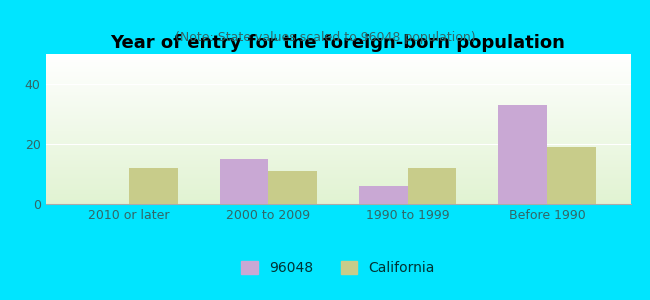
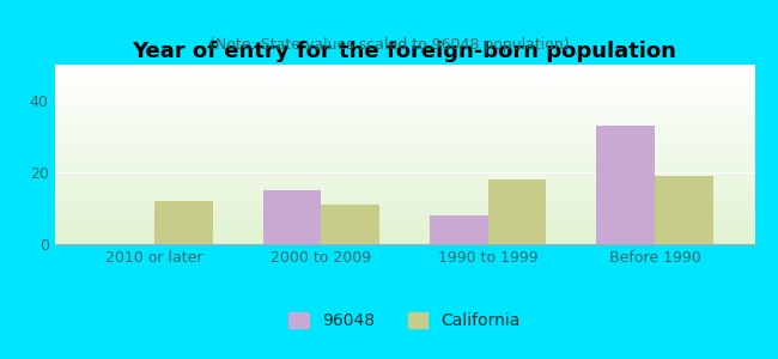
96048/1990 to 1999: 6 -> 8
California/1990 to 1999: 12 -> 18
